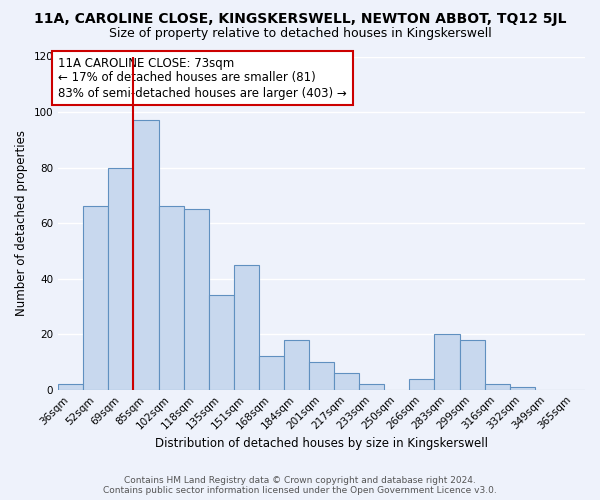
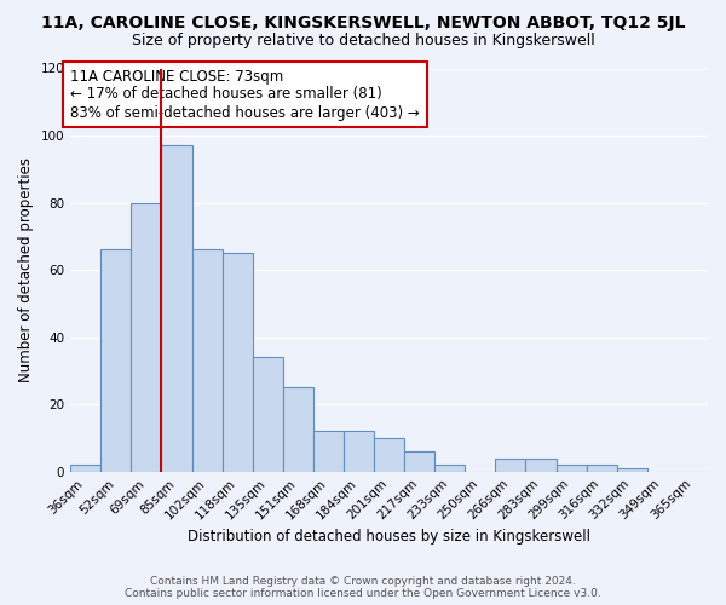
151sqm: 45 -> 25
184sqm: 18 -> 12
283sqm: 20 -> 4
299sqm: 18 -> 2
